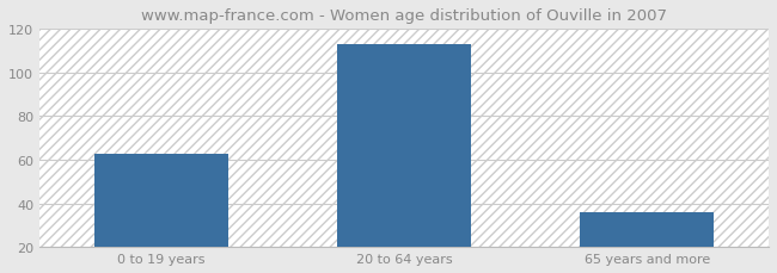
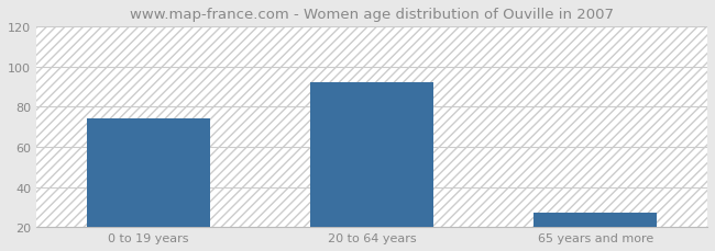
0 to 19 years: 63 -> 74
20 to 64 years: 113 -> 92
65 years and more: 36 -> 27
